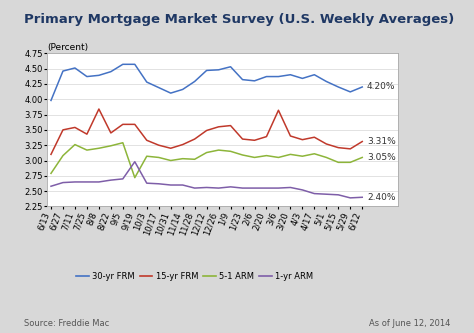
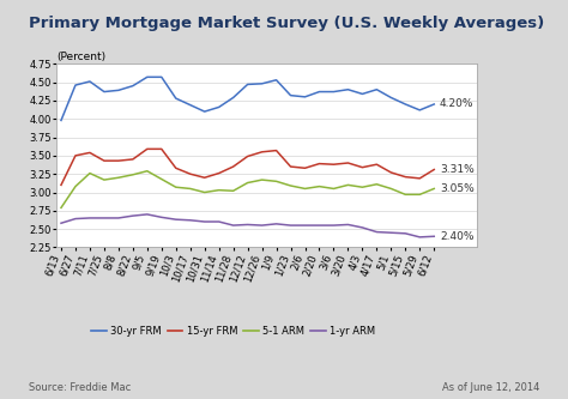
15-yr FRM/8/8: 3.84 -> 3.43
5-1 ARM/9/19: 2.72 -> 3.18
1-yr ARM/9/19: 2.98 -> 2.66
15-yr FRM/3/6: 3.82 -> 3.38
